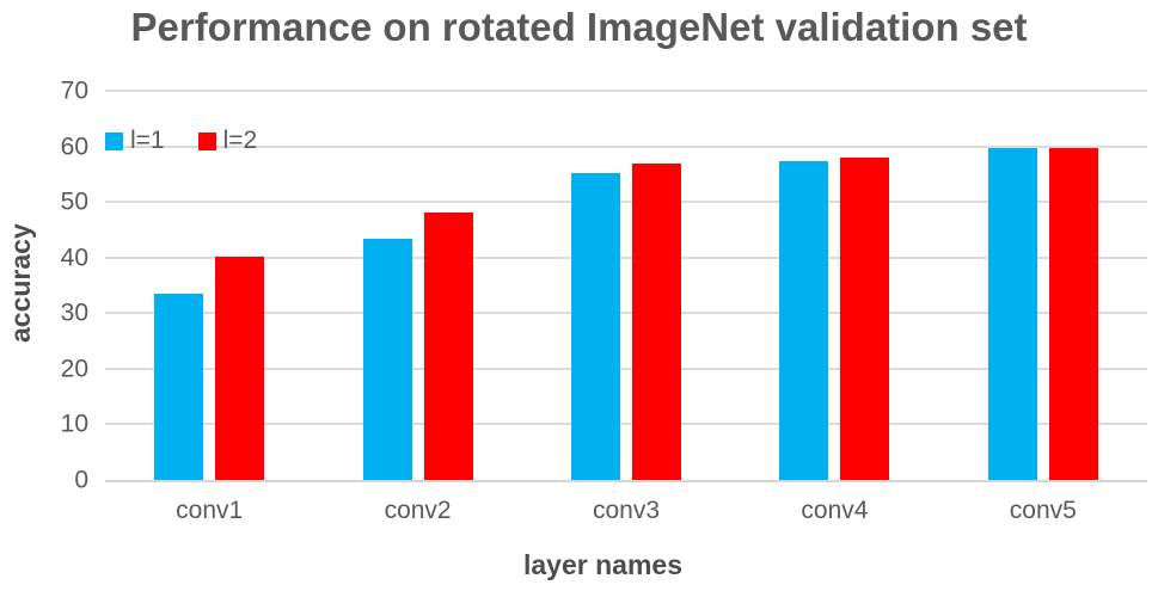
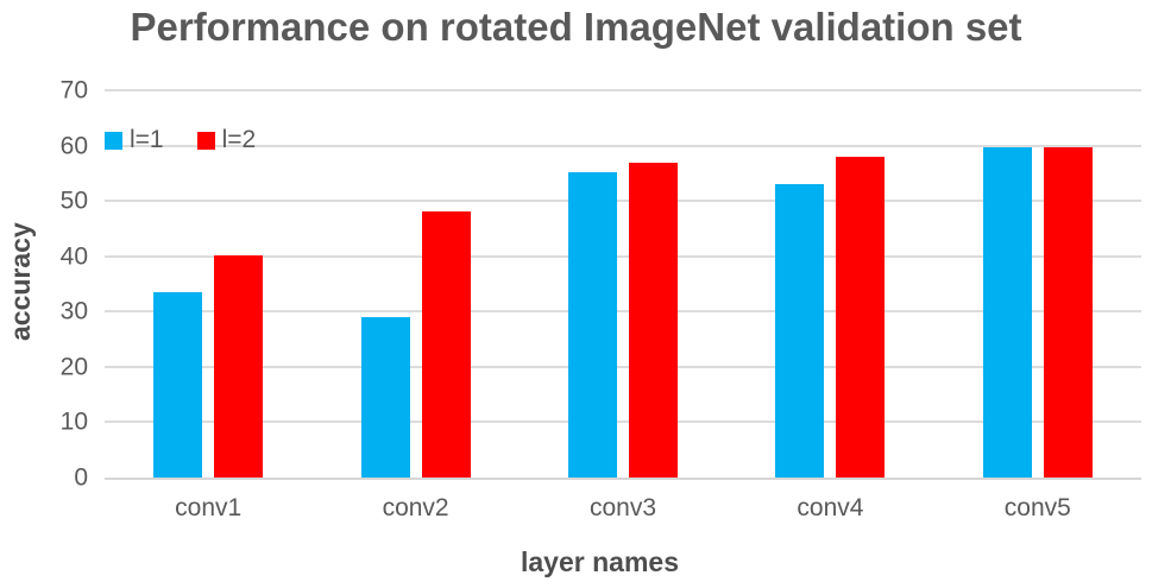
l=1/conv2: 43 -> 29
l=1/conv4: 57 -> 53
